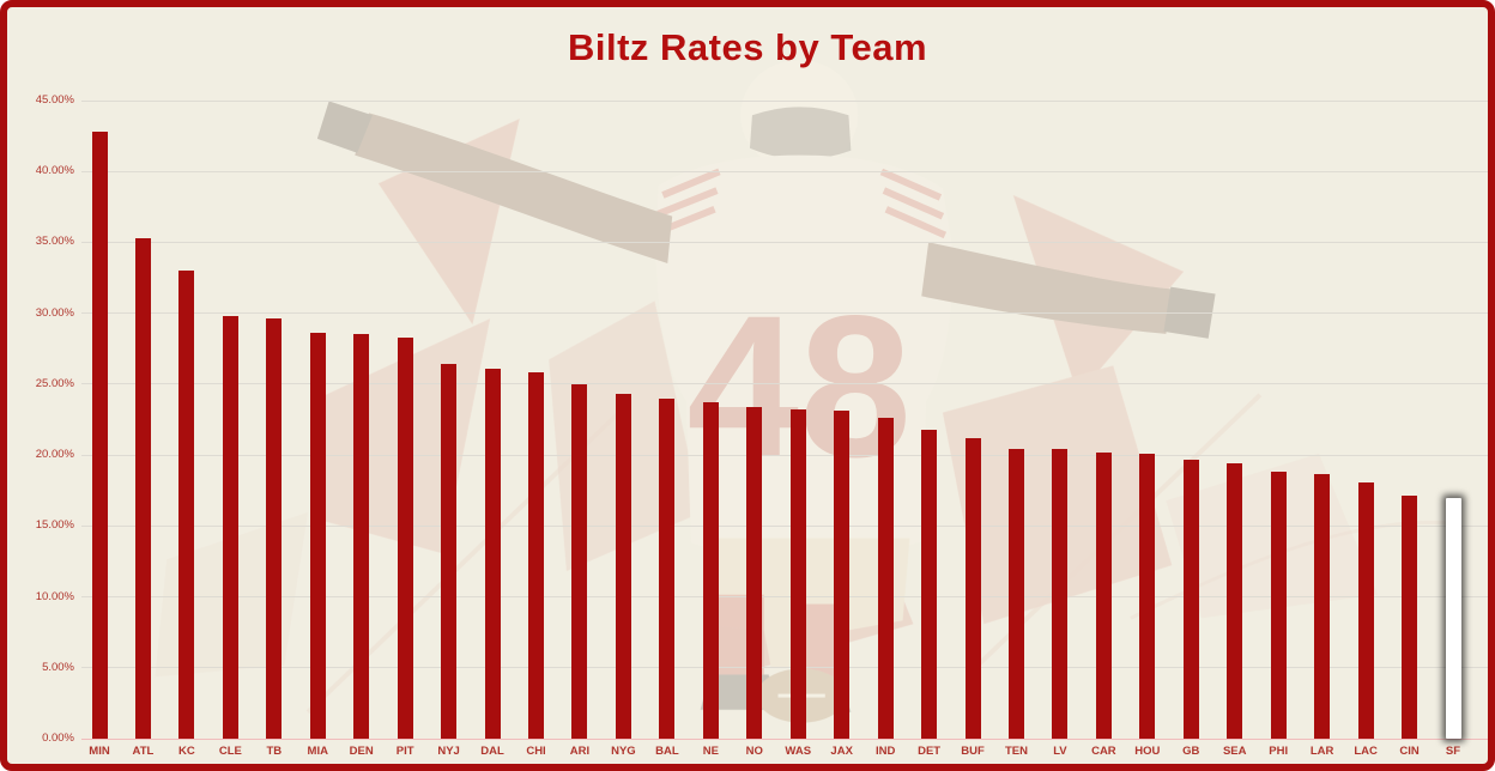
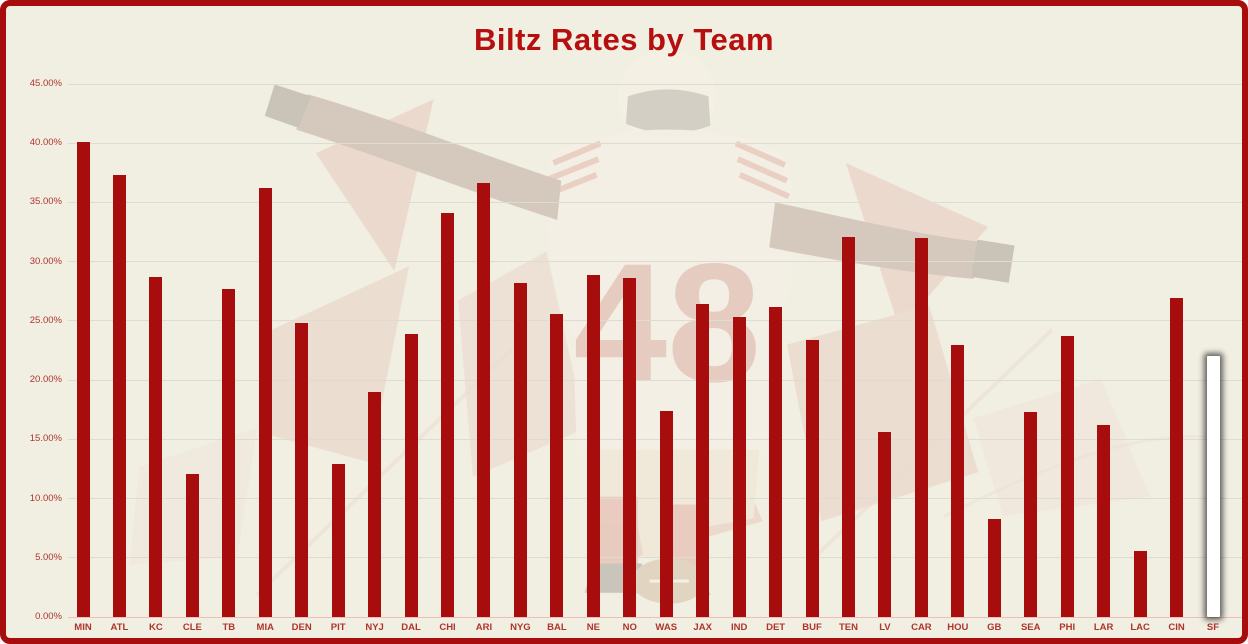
MIN: 42.8% -> 40.1%
ATL: 35.3% -> 37.3%
KC: 33.0% -> 28.7%
CLE: 29.8% -> 12.1%
TB: 29.6% -> 27.7%
MIA: 28.6% -> 36.2%
DEN: 28.5% -> 24.8%
PIT: 28.3% -> 12.9%
NYJ: 26.4% -> 19.0%
DAL: 26.1% -> 23.9%
CHI: 25.8% -> 34.1%
ARI: 25.0% -> 36.6%
NYG: 24.3% -> 28.2%
BAL: 24.0% -> 25.6%
NE: 23.7% -> 28.9%
NO: 23.4% -> 28.6%
WAS: 23.2% -> 17.4%
JAX: 23.1% -> 26.4%
IND: 22.6% -> 25.3%
DET: 21.8% -> 26.2%
BUF: 21.2% -> 23.4%
TEN: 20.4% -> 32.1%
LV: 20.4% -> 15.6%
CAR: 20.2% -> 32.0%
HOU: 20.1% -> 23.0%
GB: 19.7% -> 8.3%
SEA: 19.4% -> 17.3%
PHI: 18.8% -> 23.7%
LAR: 18.7% -> 16.2%
LAC: 18.1% -> 5.6%
CIN: 17.1% -> 26.9%
SF: 17.0% -> 22.0%
